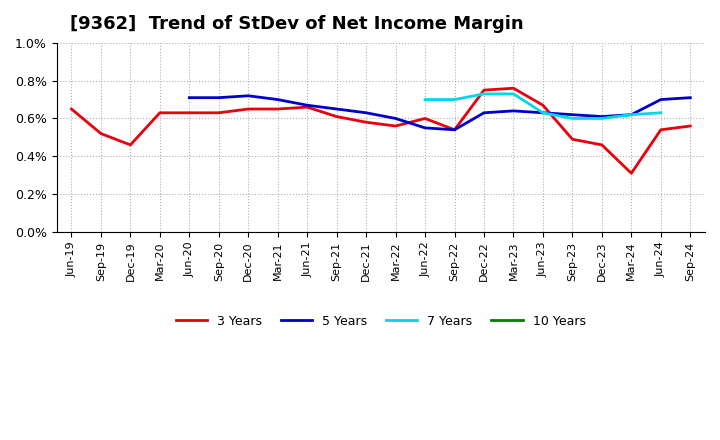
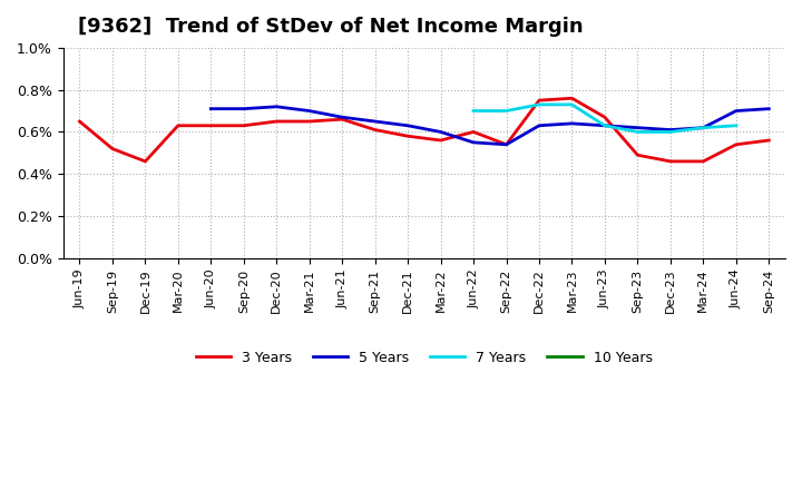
3 Years/Mar-24: 0.31% -> 0.46%
